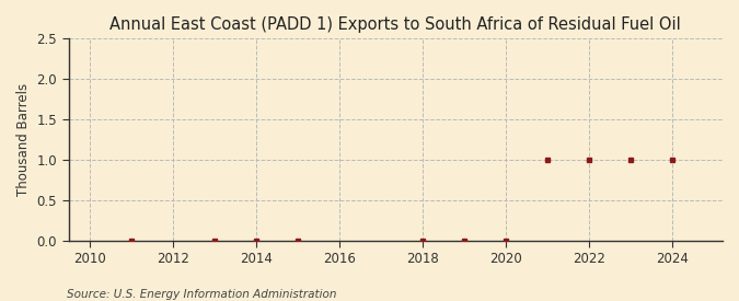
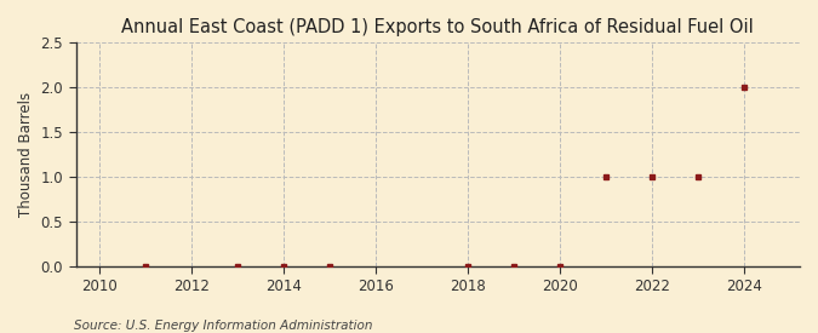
2024: 1 -> 2
